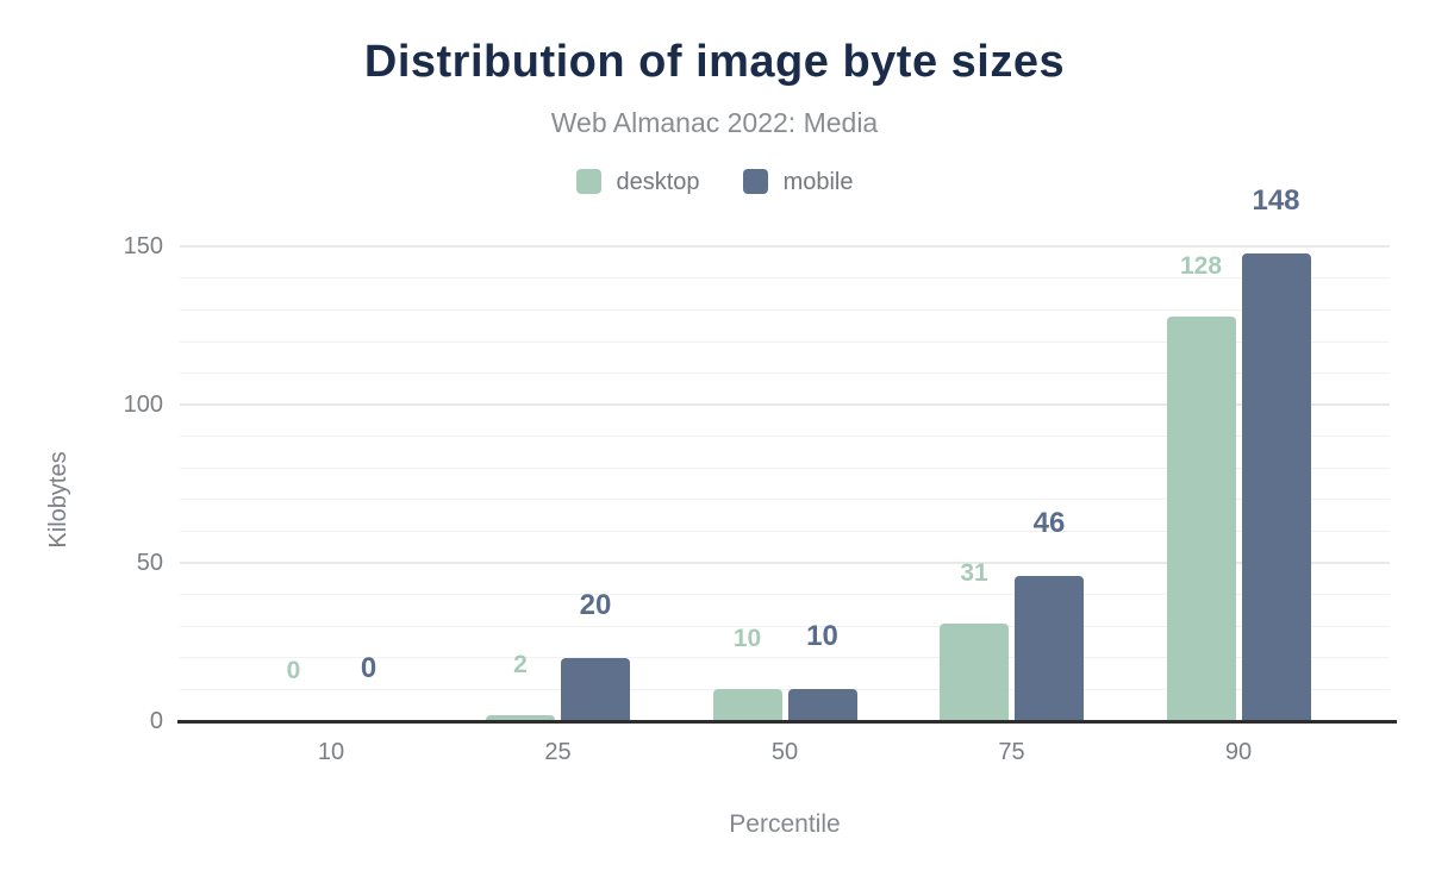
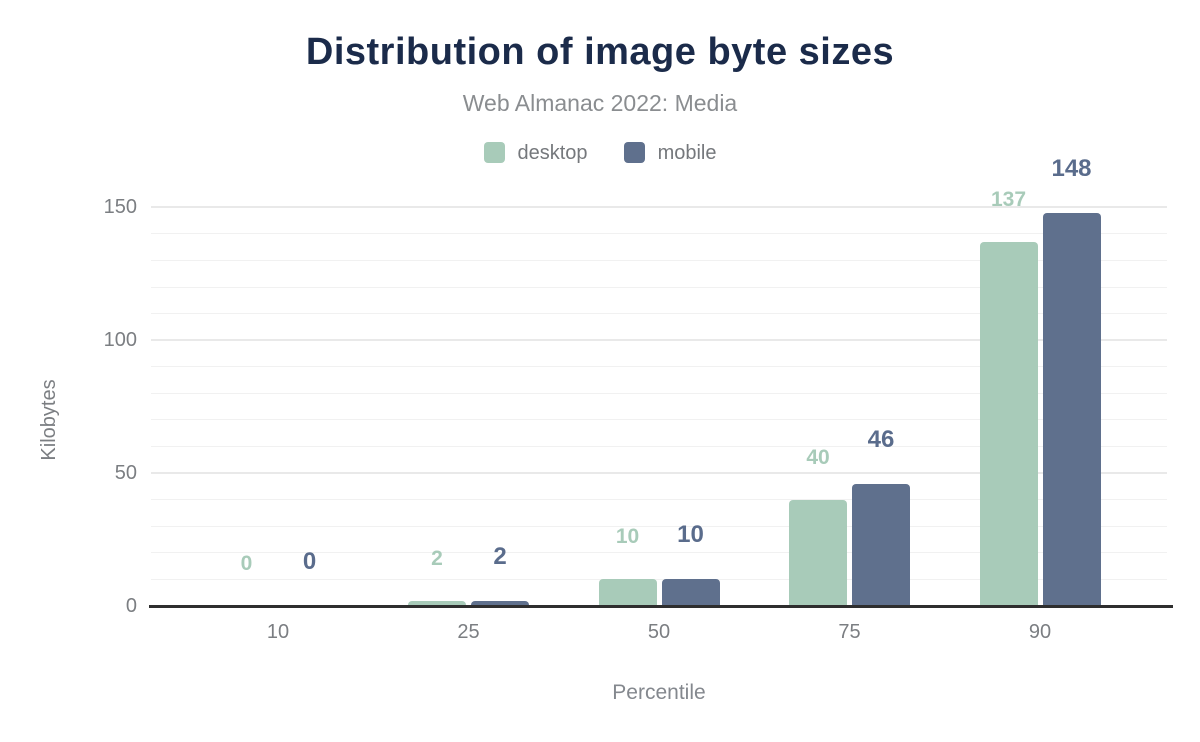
mobile/25: 20 -> 2
desktop/75: 31 -> 40
desktop/90: 128 -> 137
